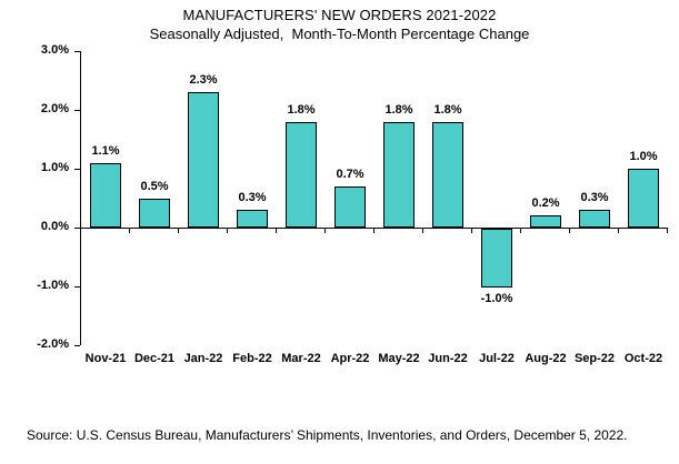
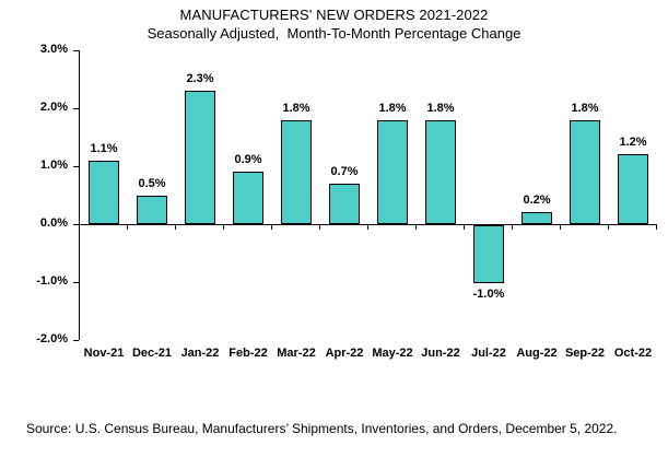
Feb-22: 0.3% -> 0.9%
Sep-22: 0.3% -> 1.8%
Oct-22: 1.0% -> 1.2%
